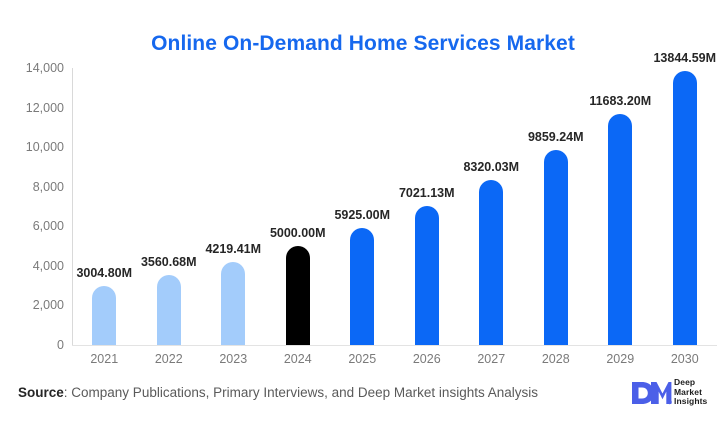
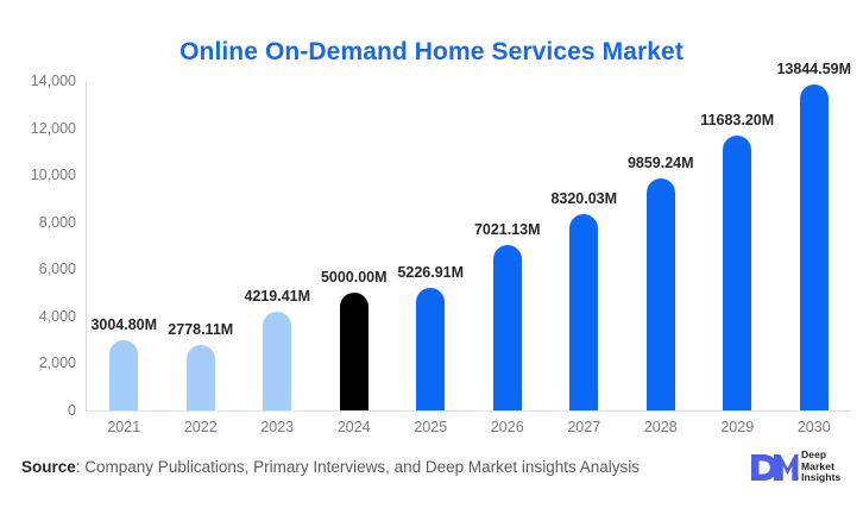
2022: 3560.68M -> 2778.11M
2025: 5925.00M -> 5226.91M
